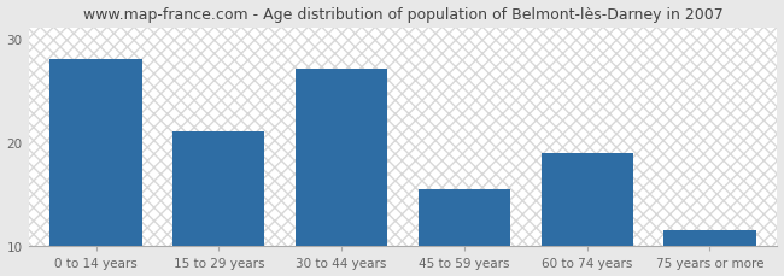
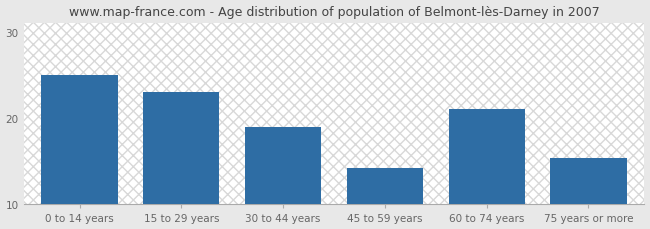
0 to 14 years: 28.0 -> 25.0
15 to 29 years: 21.0 -> 23.0
30 to 44 years: 27.0 -> 19.0
45 to 59 years: 15.5 -> 14.2
60 to 74 years: 19.0 -> 21.0
75 years or more: 11.5 -> 15.4
